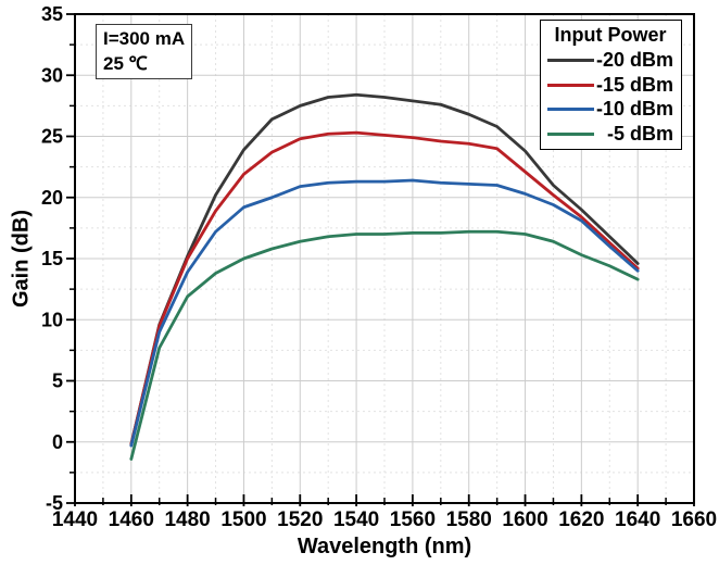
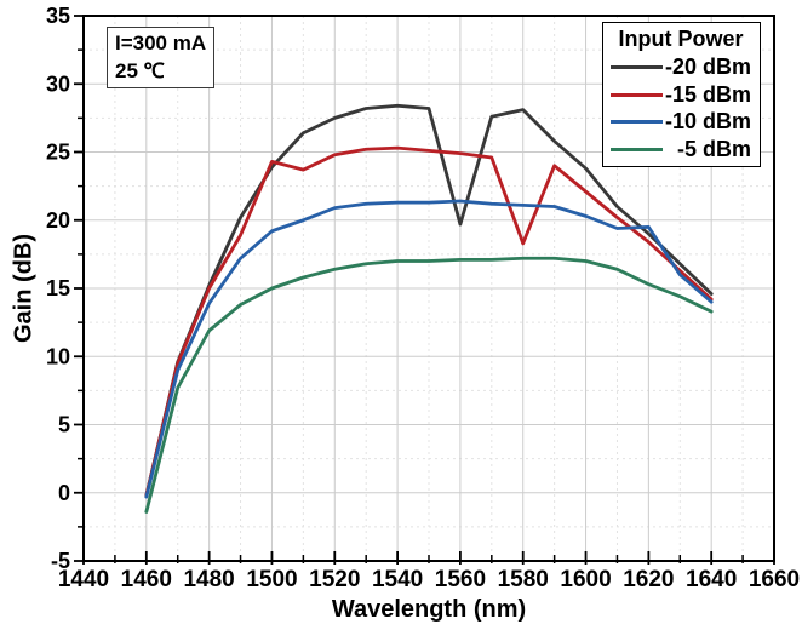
-15 dBm/1500: 21.9 -> 24.3
-20 dBm/1560: 27.9 -> 19.7
-20 dBm/1580: 26.8 -> 28.1
-15 dBm/1580: 24.4 -> 18.3
-10 dBm/1620: 18.1 -> 19.5
